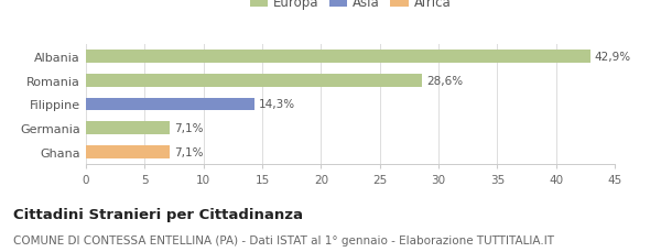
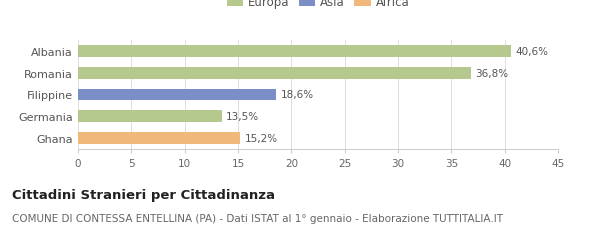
Albania: 42,9% -> 40,6%
Romania: 28,6% -> 36,8%
Filippine: 14,3% -> 18,6%
Germania: 7,1% -> 13,5%
Ghana: 7,1% -> 15,2%
